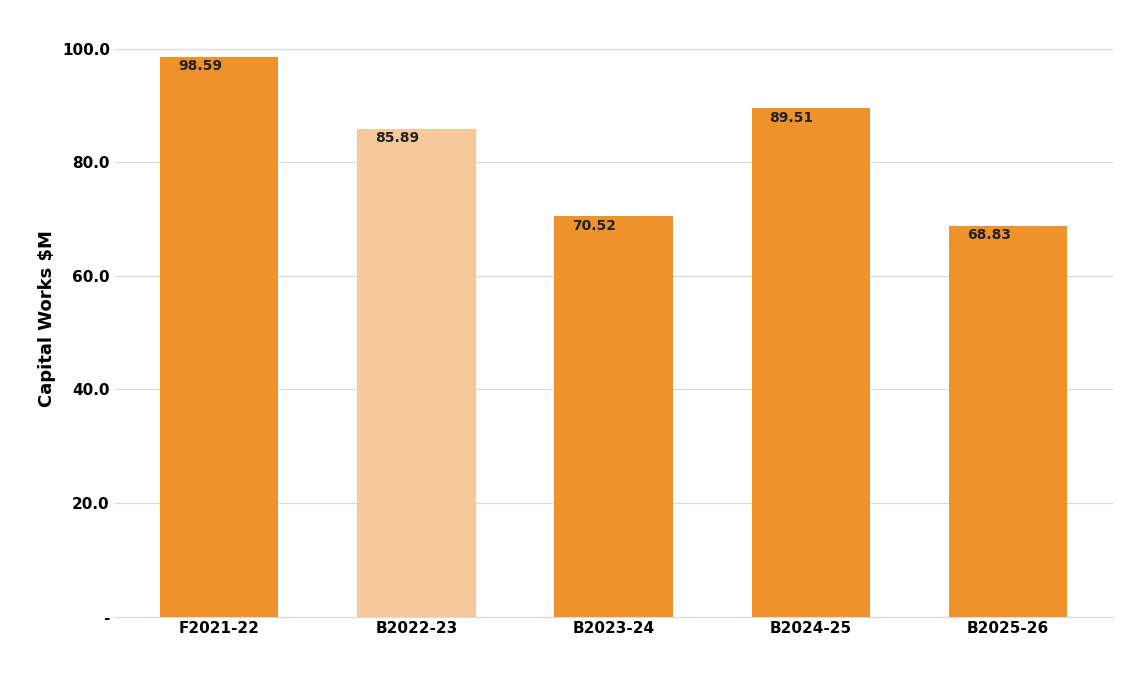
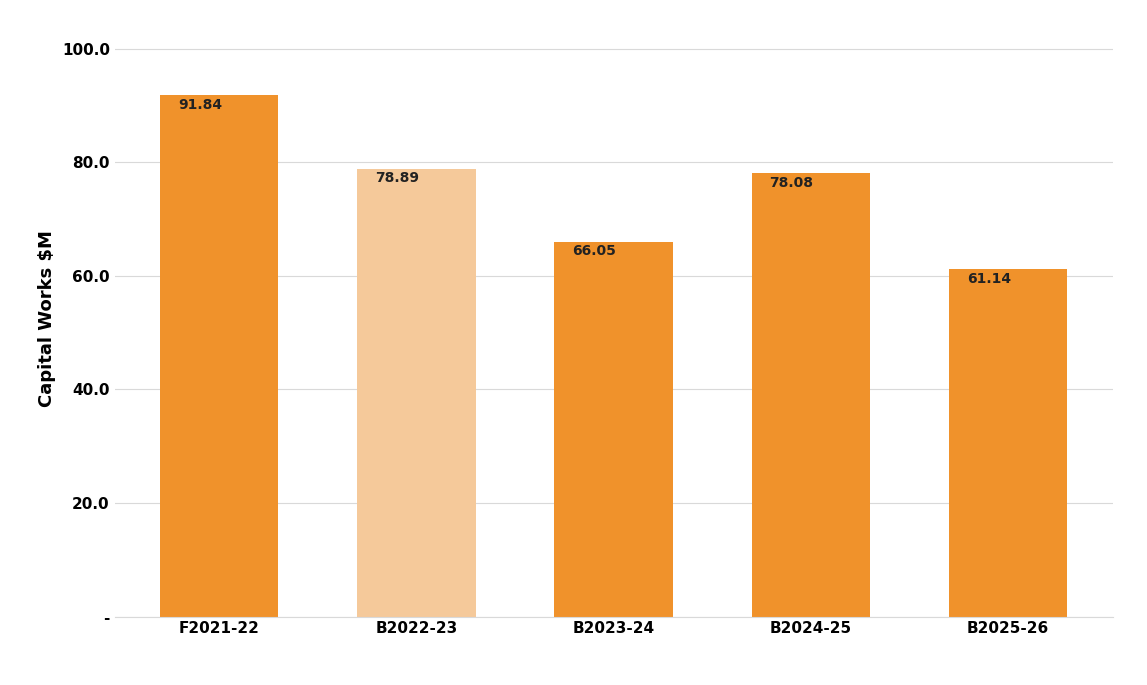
F2021-22: 98.59 -> 91.84
B2022-23: 85.89 -> 78.89
B2023-24: 70.52 -> 66.05
B2024-25: 89.51 -> 78.08
B2025-26: 68.83 -> 61.14
